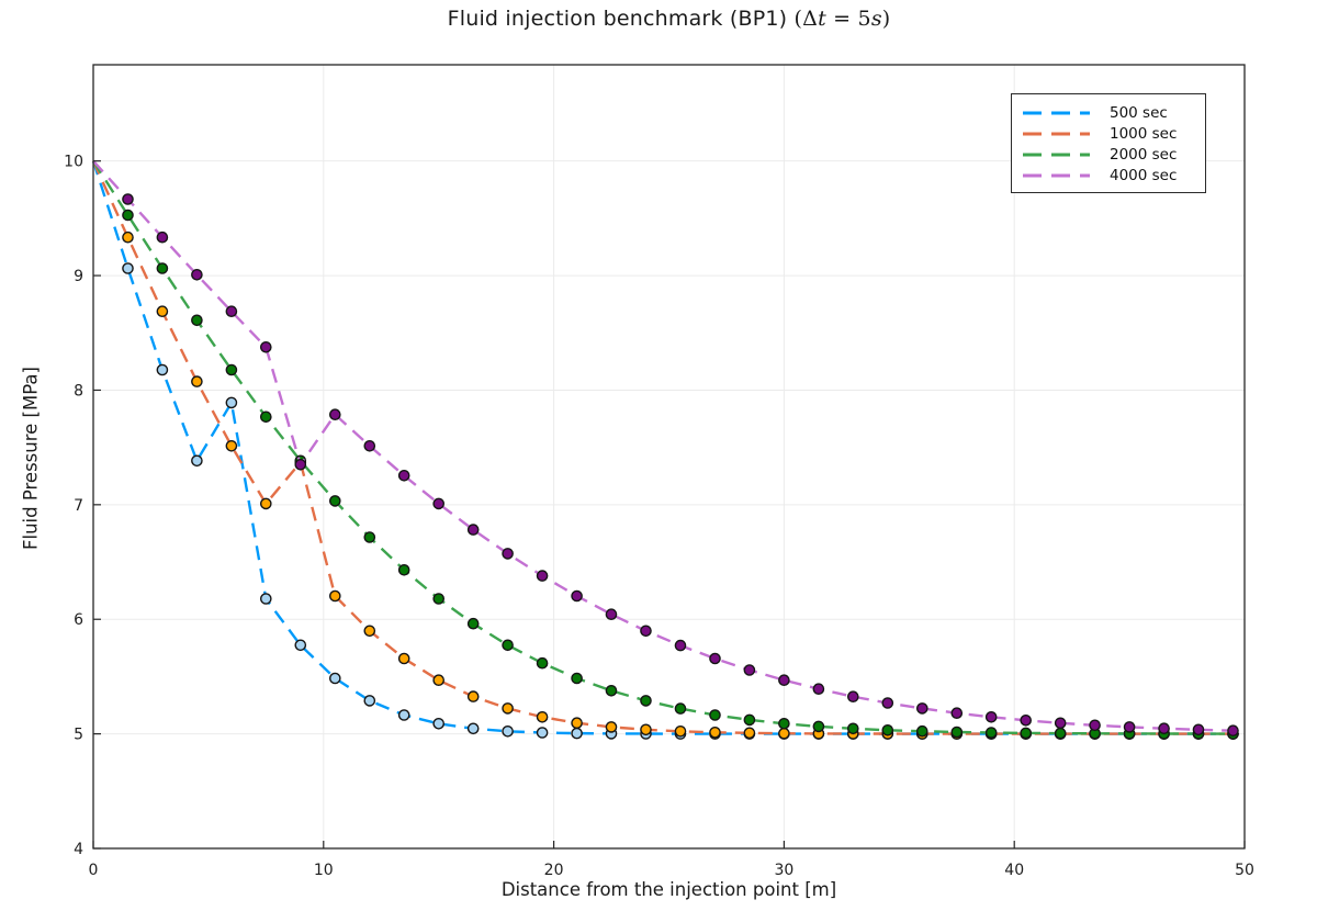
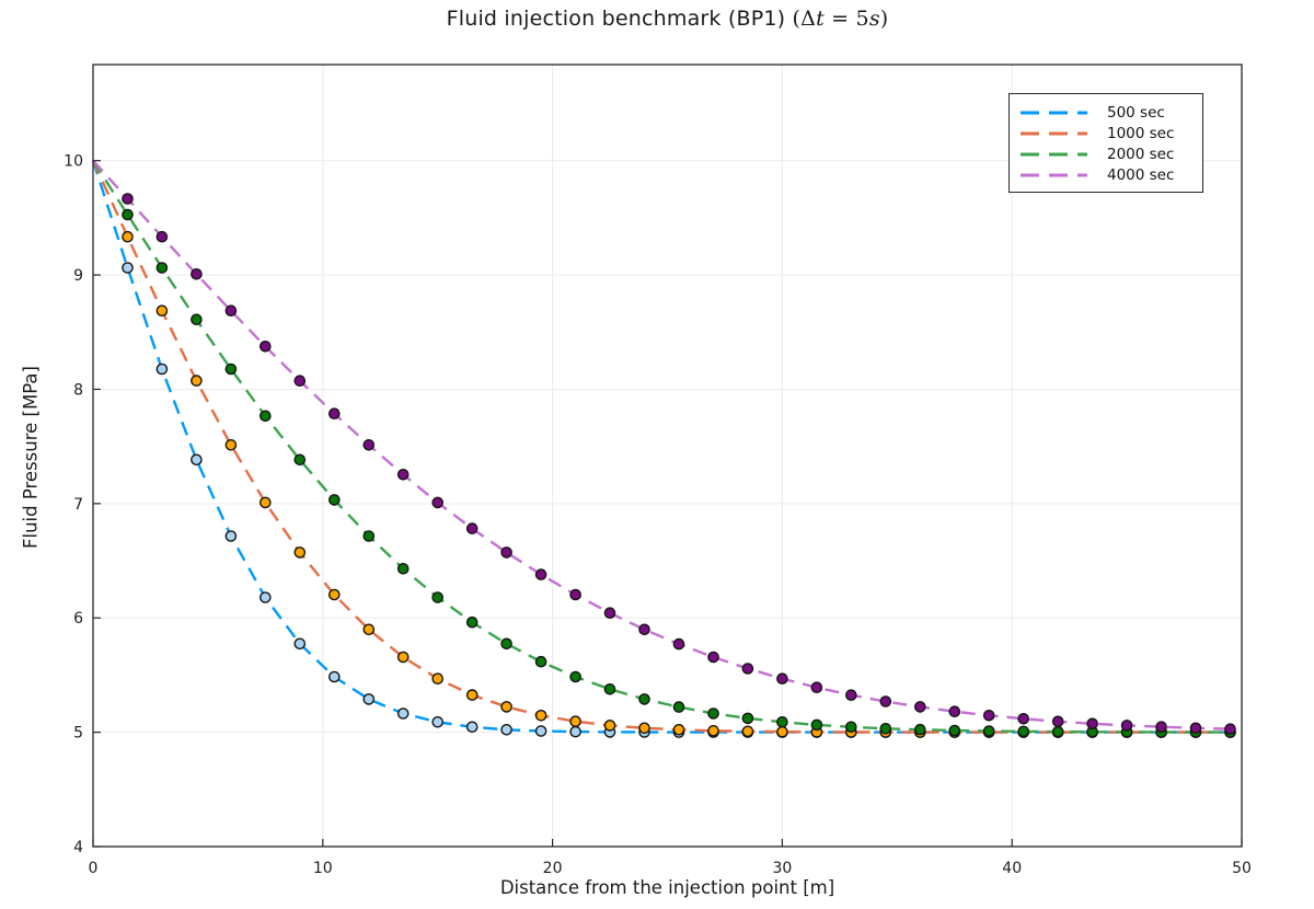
500 sec/6: 7.89 -> 6.72
1000 sec/9: 7.37 -> 6.57
4000 sec/9: 7.35 -> 8.07
